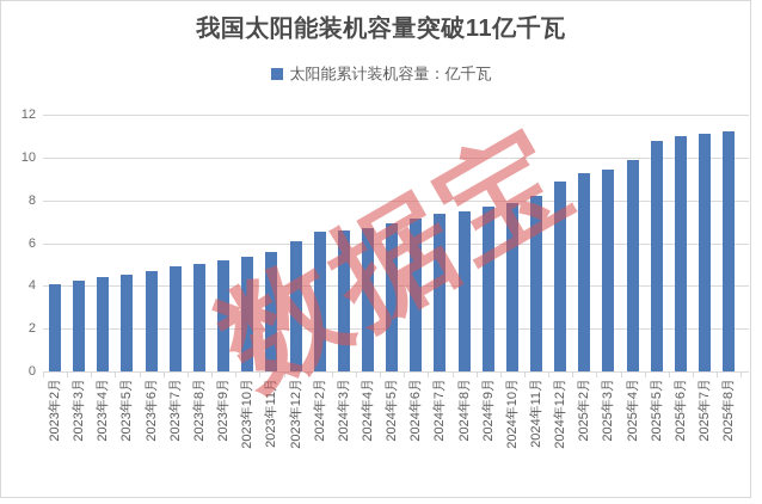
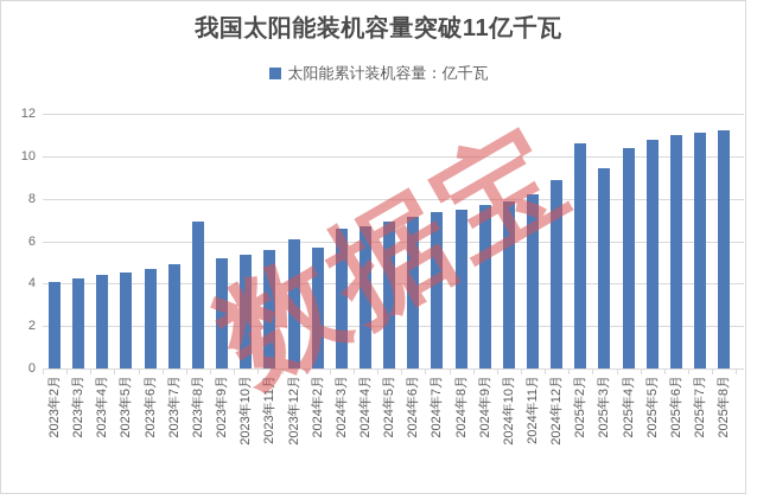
2023年8月: 5.0 -> 6.9
2024年2月: 6.5 -> 5.7
2025年2月: 9.3 -> 10.6
2025年4月: 9.9 -> 10.4
